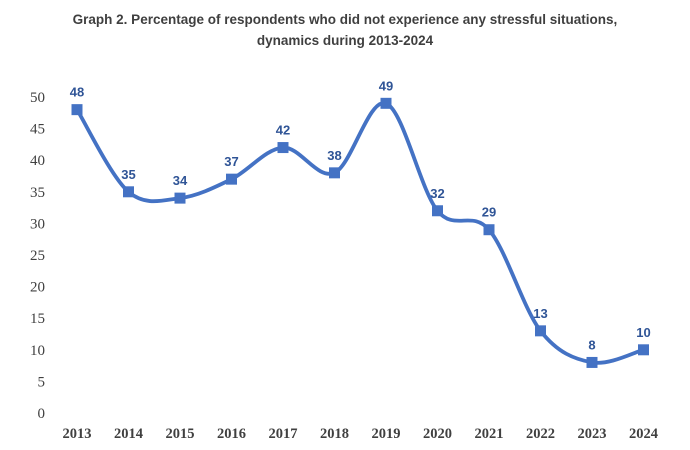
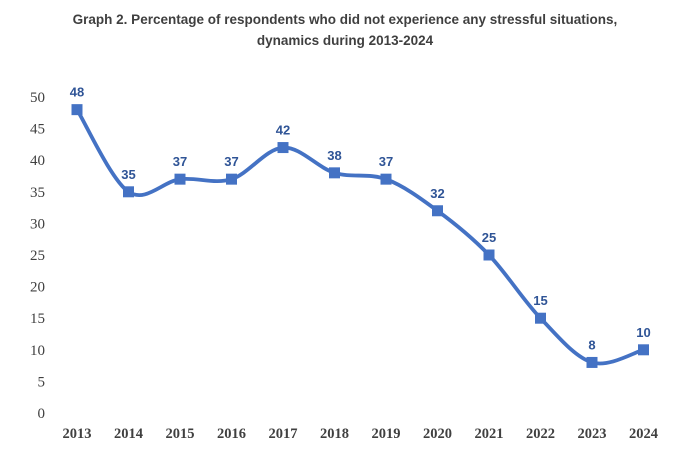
2015: 34 -> 37
2019: 49 -> 37
2021: 29 -> 25
2022: 13 -> 15
